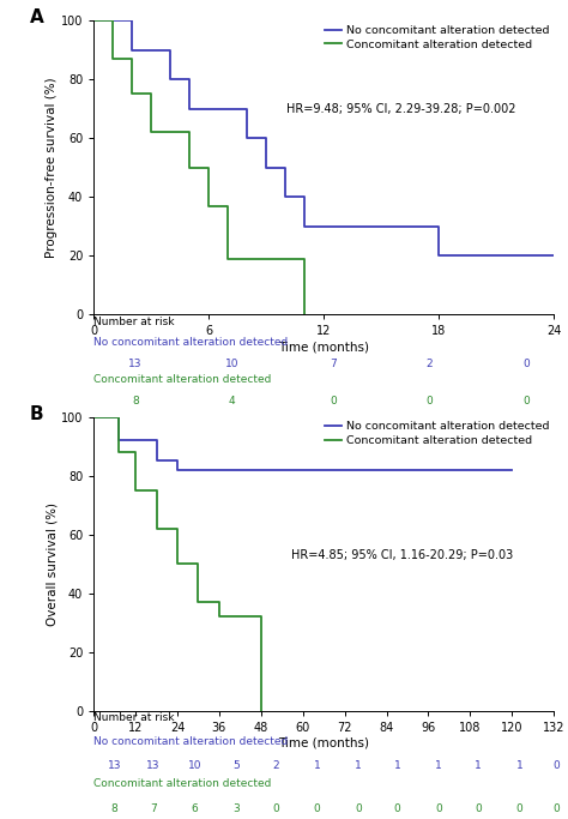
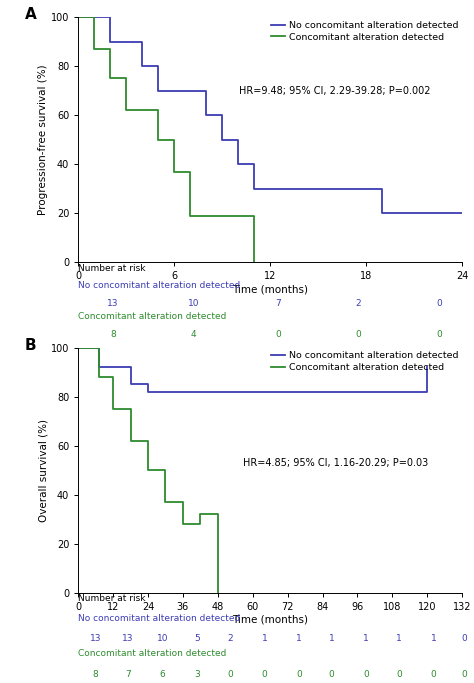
No concomitant alteration detected/18: 20 -> 30
Concomitant alteration detected/36: 32 -> 28
No concomitant alteration detected/120: 82 -> 92
